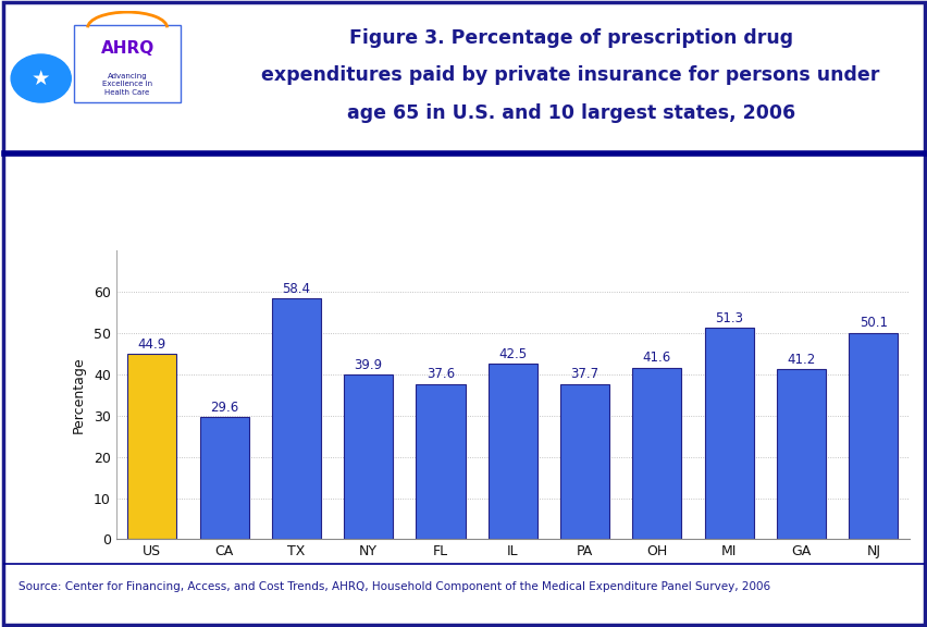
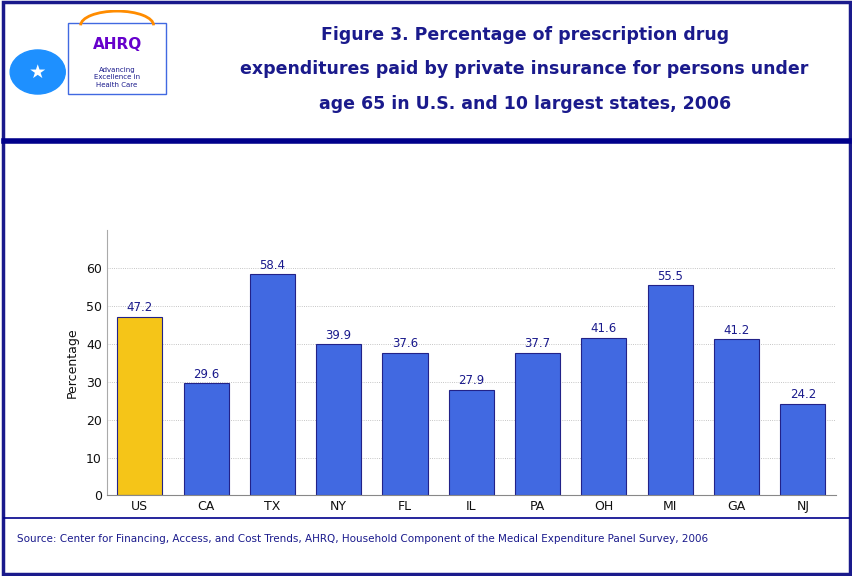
US: 44.9 -> 47.2
IL: 42.5 -> 27.9
MI: 51.3 -> 55.5
NJ: 50.1 -> 24.2
